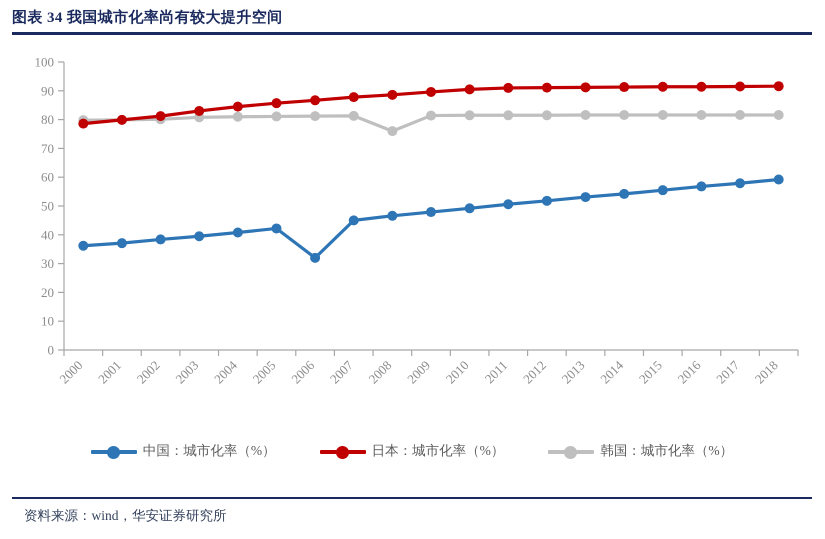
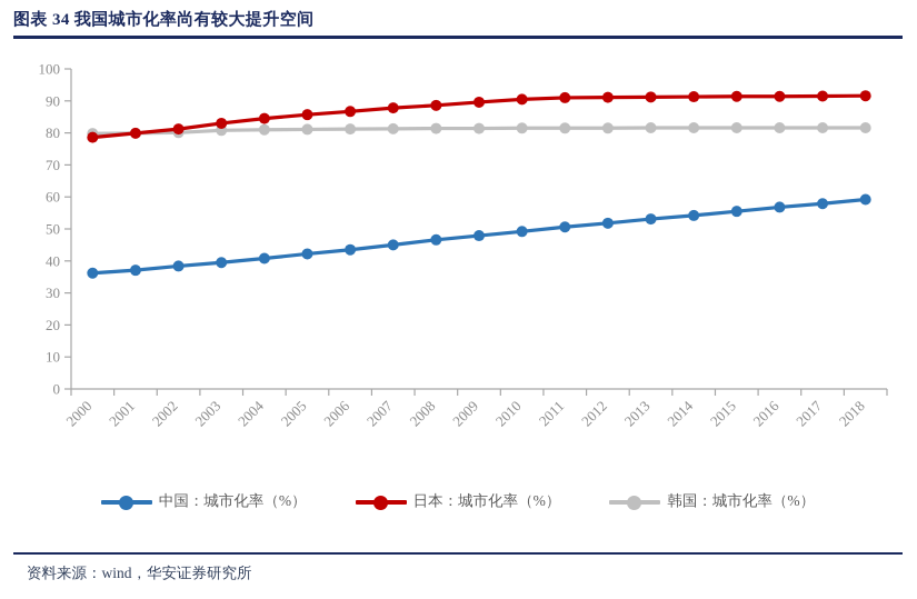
中国：城市化率（%）/2006: 32 -> 44
韩国：城市化率（%）/2008: 76 -> 81
